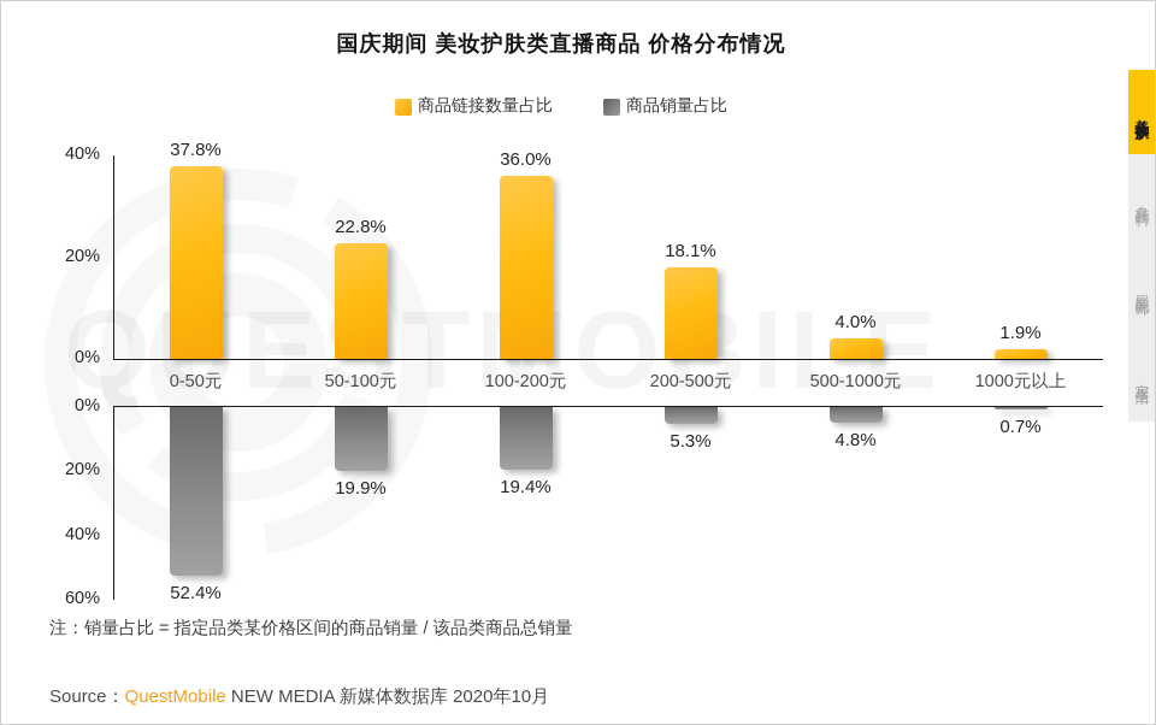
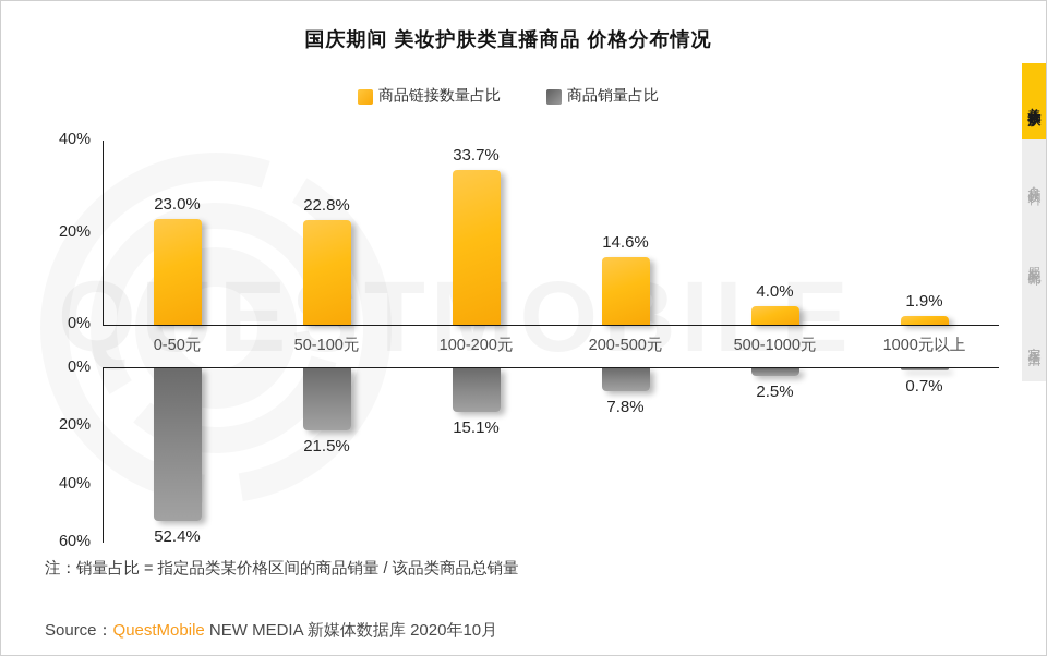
商品链接数量占比/0-50元: 37.8% -> 23.0%
商品销量占比/50-100元: 19.9% -> 21.5%
商品链接数量占比/100-200元: 36.0% -> 33.7%
商品销量占比/100-200元: 19.4% -> 15.1%
商品链接数量占比/200-500元: 18.1% -> 14.6%
商品销量占比/200-500元: 5.3% -> 7.8%
商品销量占比/500-1000元: 4.8% -> 2.5%
